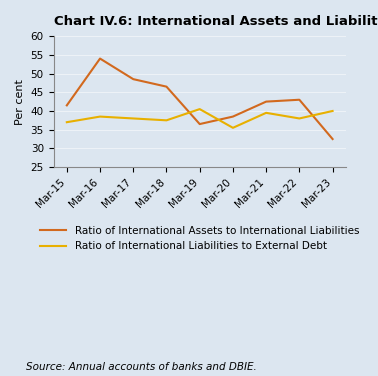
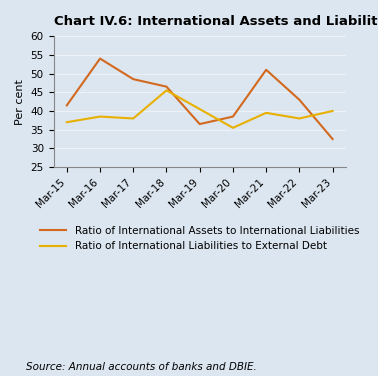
Ratio of International Liabilities to External Debt/Mar-18: 37.5 -> 45.5
Ratio of International Assets to International Liabilities/Mar-21: 42.5 -> 51.0
